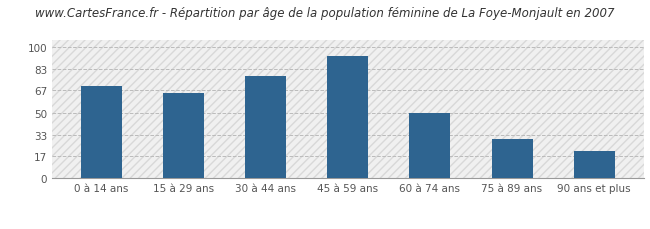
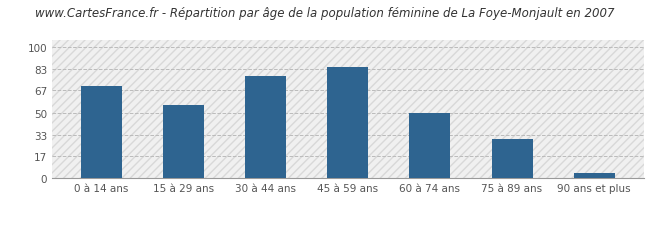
15 à 29 ans: 65 -> 56
45 à 59 ans: 93 -> 85
90 ans et plus: 21 -> 4
